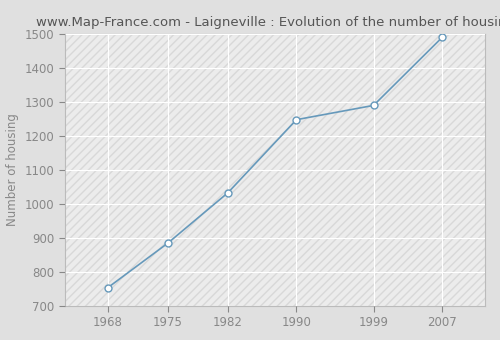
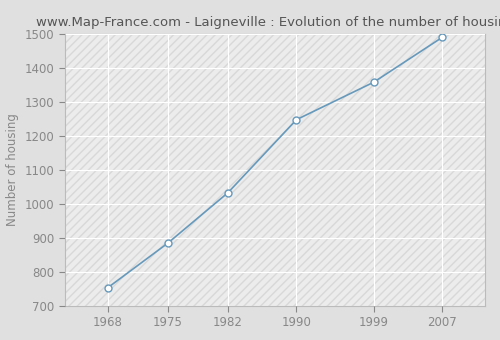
1999: 1290 -> 1358
